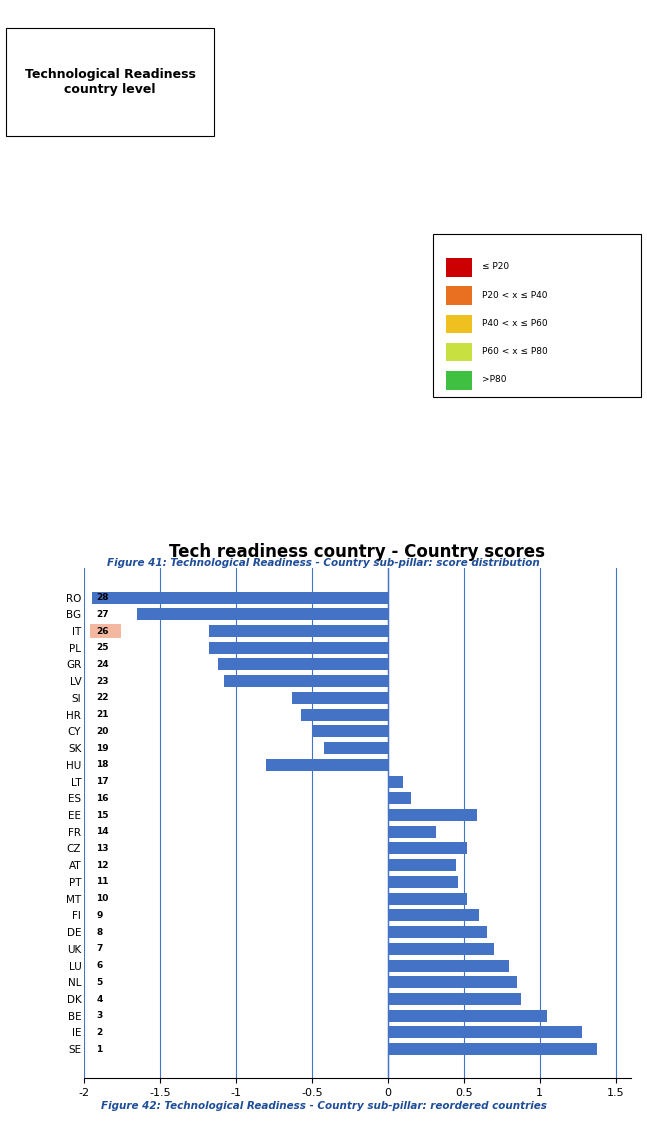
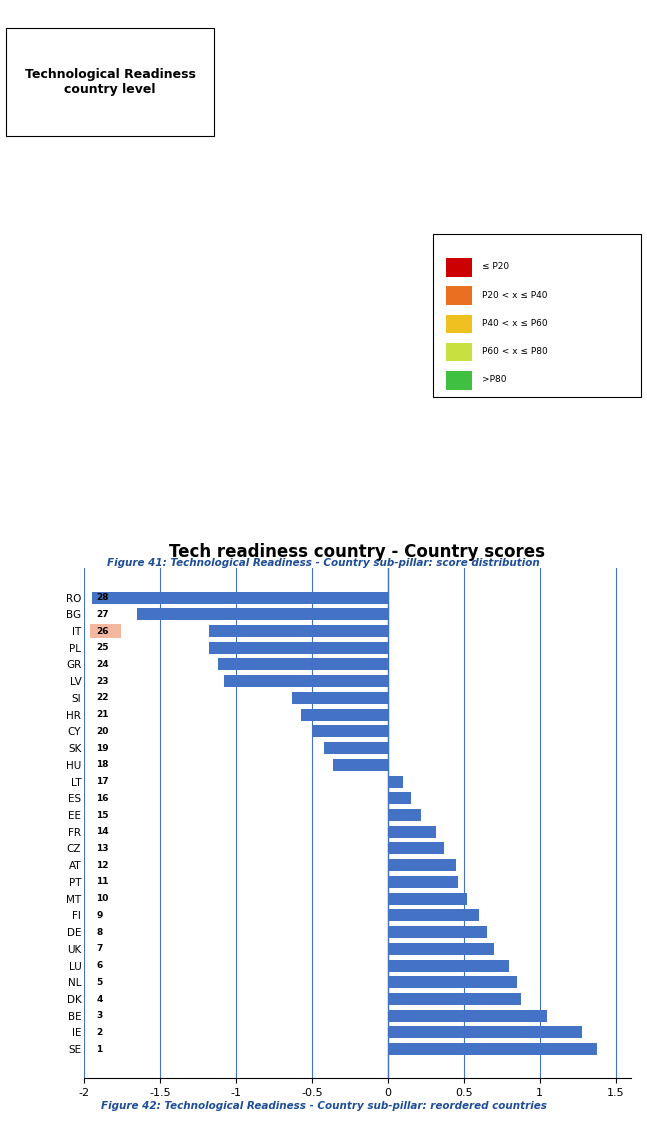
HU: -0.80 -> -0.36
EE: 0.59 -> 0.22
CZ: 0.52 -> 0.37
